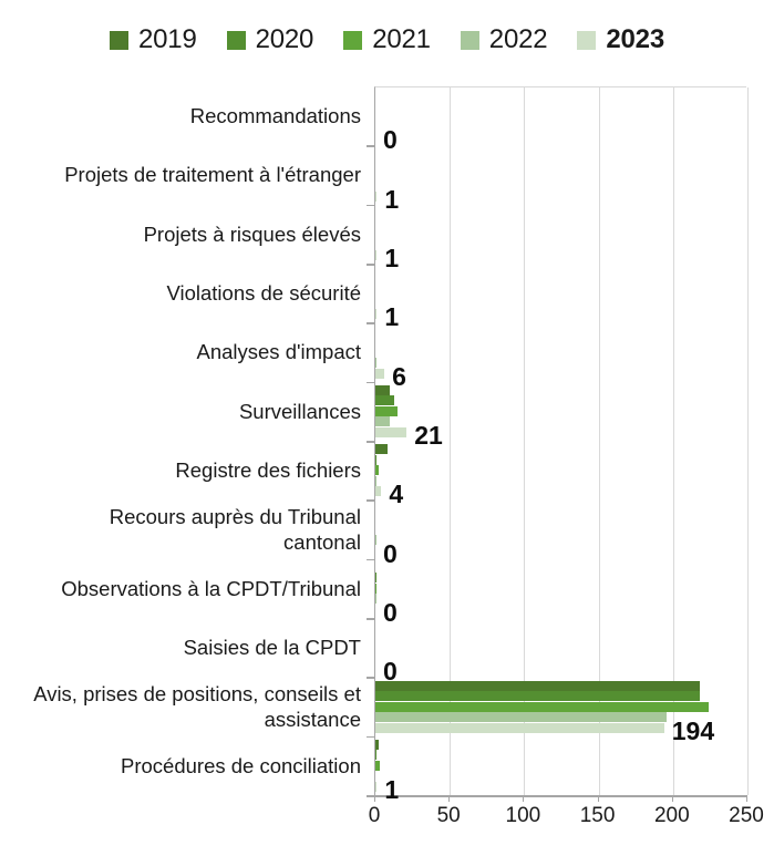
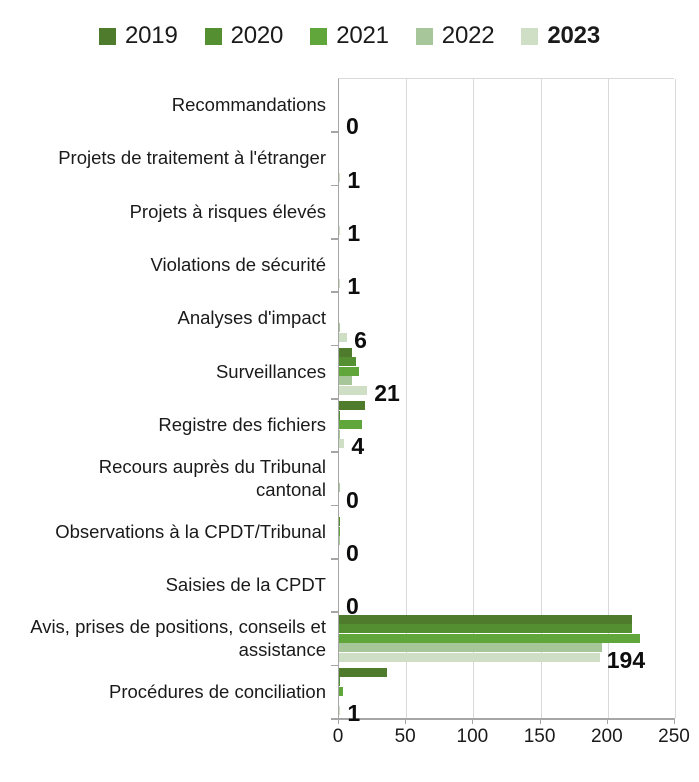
2019/Registre des fichiers: 8 -> 19
2021/Registre des fichiers: 2 -> 17
2019/Procédures de conciliation: 2 -> 36
